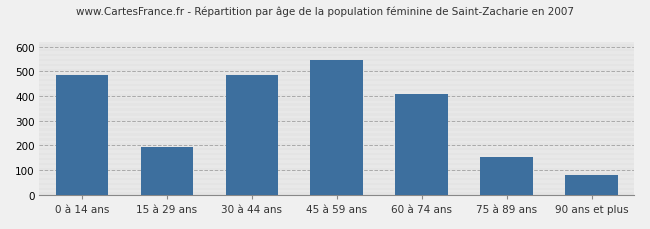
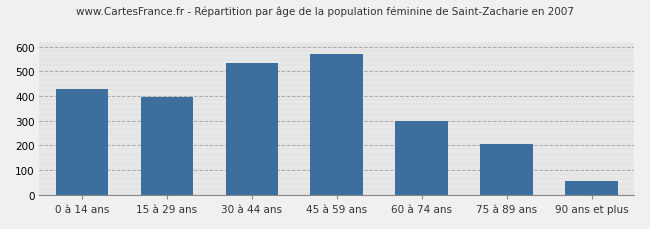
0 à 14 ans: 485 -> 430
15 à 29 ans: 195 -> 397
30 à 44 ans: 485 -> 535
45 à 59 ans: 545 -> 568
60 à 74 ans: 410 -> 300
75 à 89 ans: 155 -> 207
90 ans et plus: 80 -> 57
